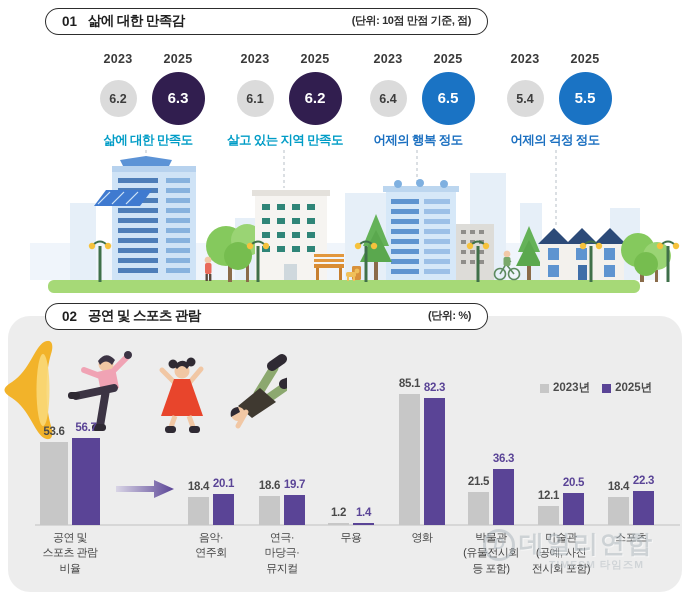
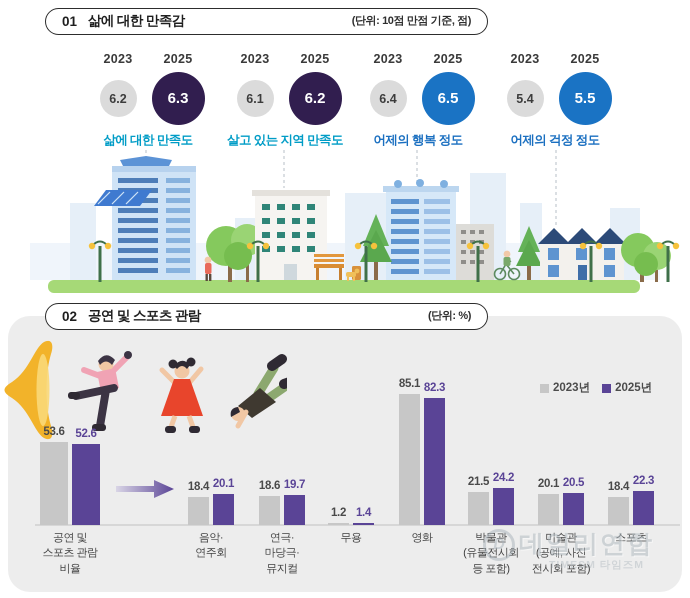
공연 및 스포츠 관람/2025년/공연 및 스포츠 관람 비율: 56.7 -> 52.6
공연 및 스포츠 관람/2025년/박물관(유물전시회 등 포함): 36.3 -> 24.2
공연 및 스포츠 관람/2023년/미술관(공예, 사진 전시회 포함): 12.1 -> 20.1
